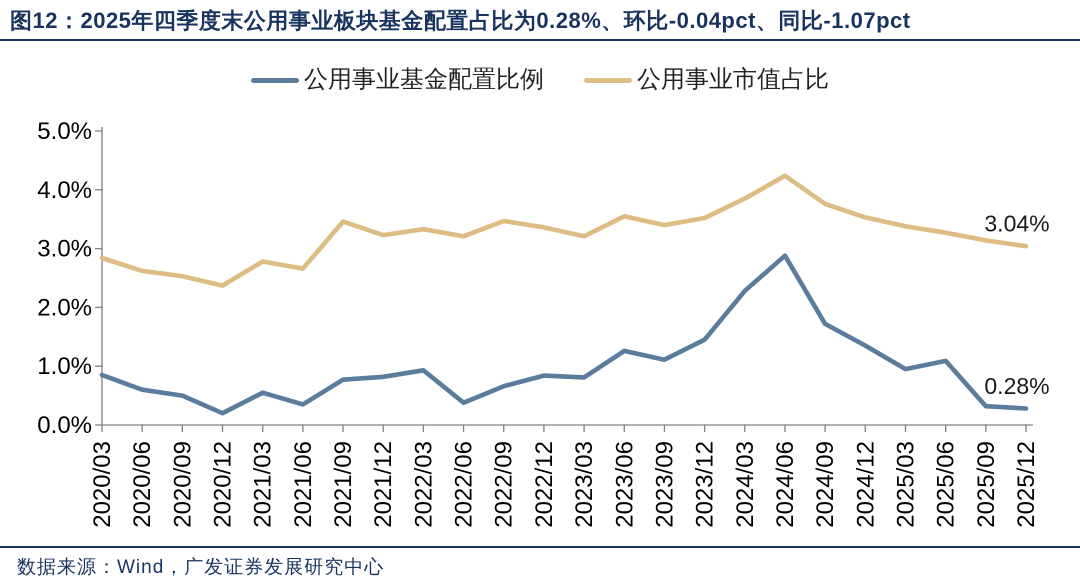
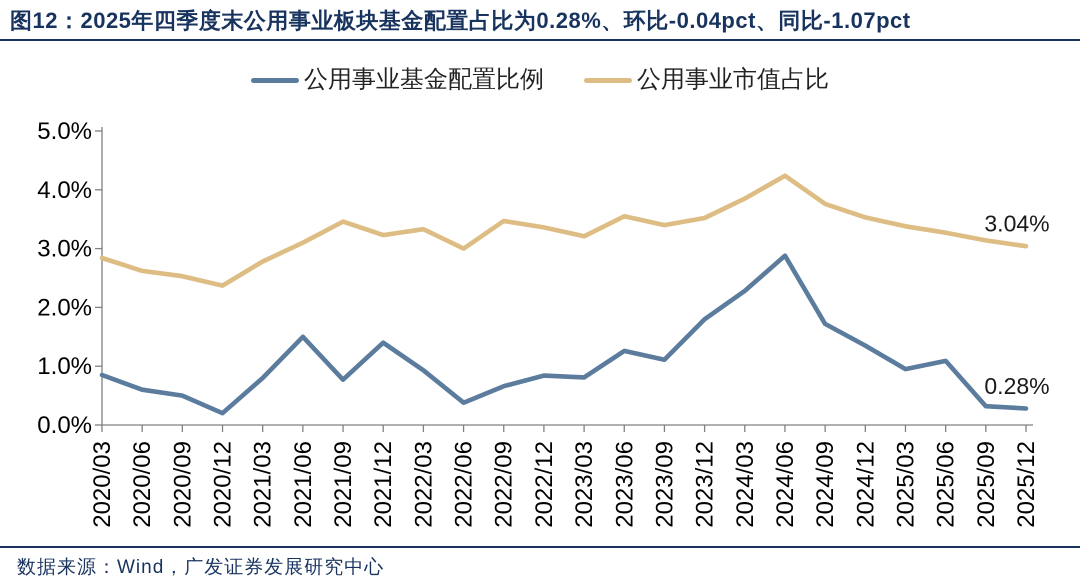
公用事业基金配置比例/2021/03: 0.6% -> 0.8%
公用事业基金配置比例/2021/06: 0.3% -> 1.5%
公用事业市值占比/2021/06: 2.7% -> 3.1%
公用事业基金配置比例/2021/12: 0.8% -> 1.4%
公用事业市值占比/2022/06: 3.2% -> 3.0%
公用事业基金配置比例/2023/12: 1.4% -> 1.8%
